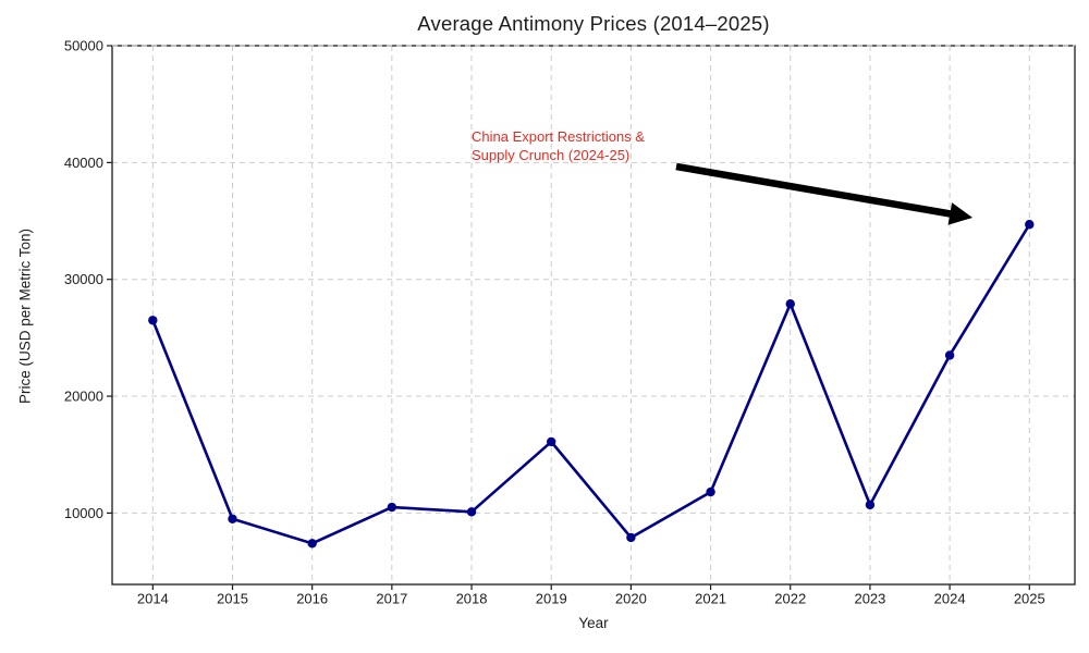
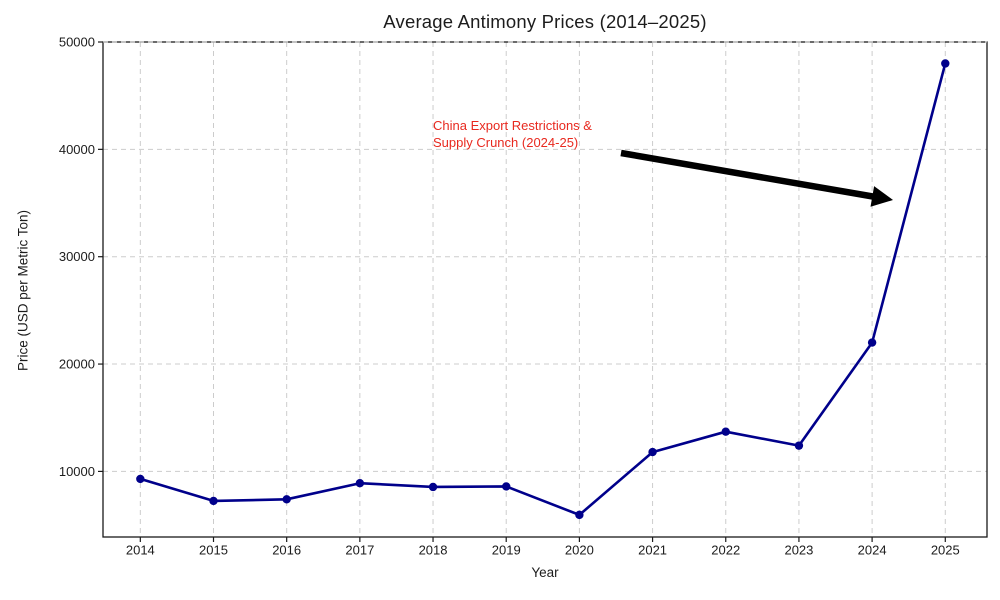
2014: 26500 -> 9300
2015: 9500 -> 7200
2017: 10500 -> 8900
2018: 10100 -> 8600
2019: 16100 -> 8600
2020: 7900 -> 6000
2022: 27900 -> 13700
2023: 10700 -> 12400
2024: 23500 -> 22000
2025: 34700 -> 48000
